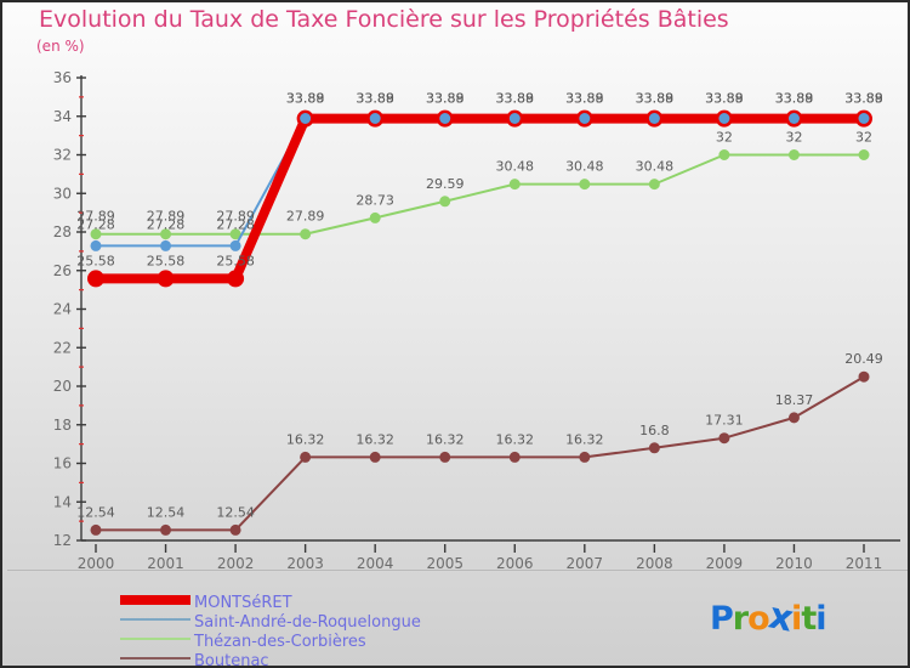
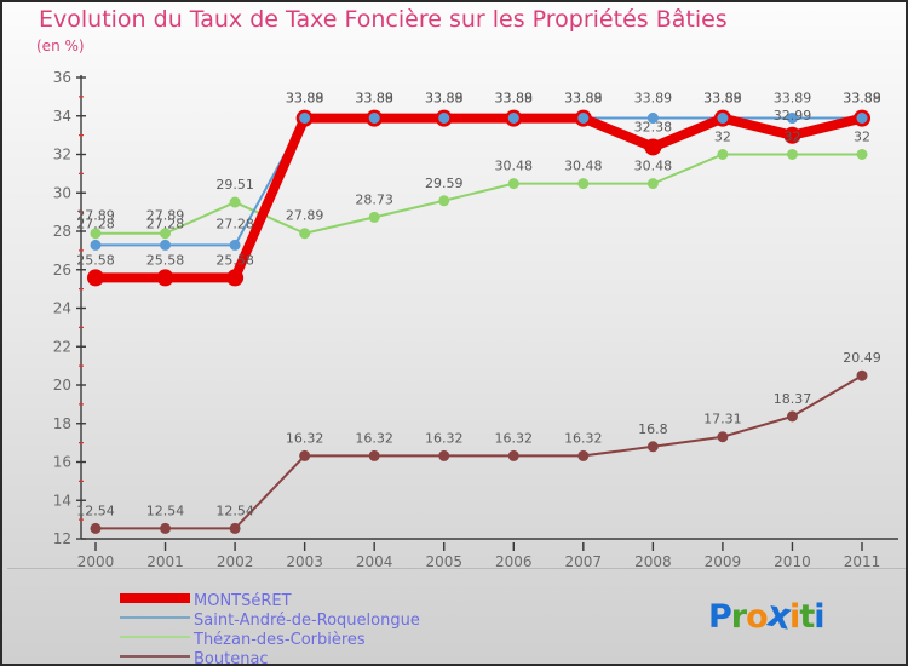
Thézan-des-Corbières/2002: 27.89 -> 29.51
MONTSéRET/2008: 33.88 -> 32.38
MONTSéRET/2010: 33.88 -> 32.99
